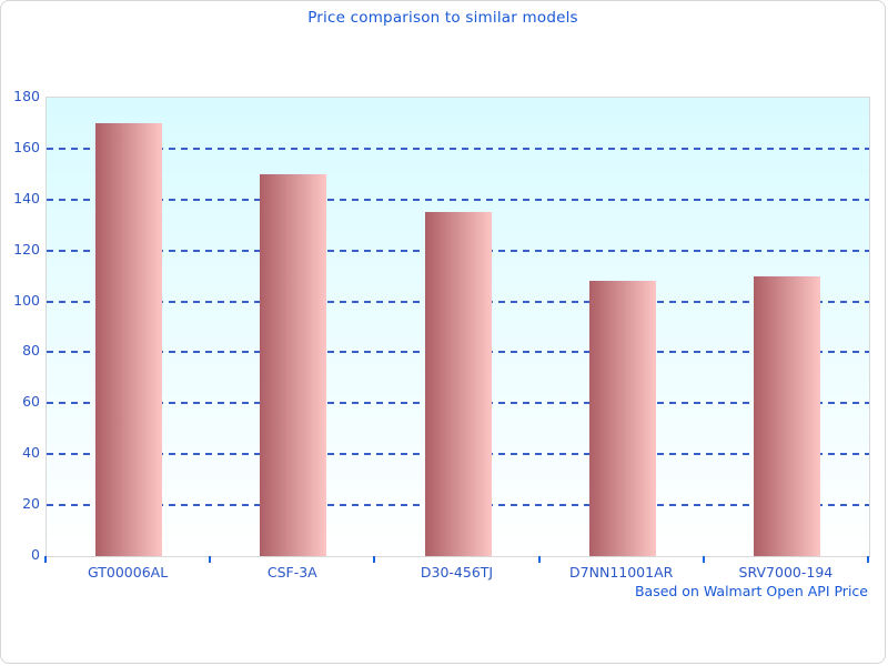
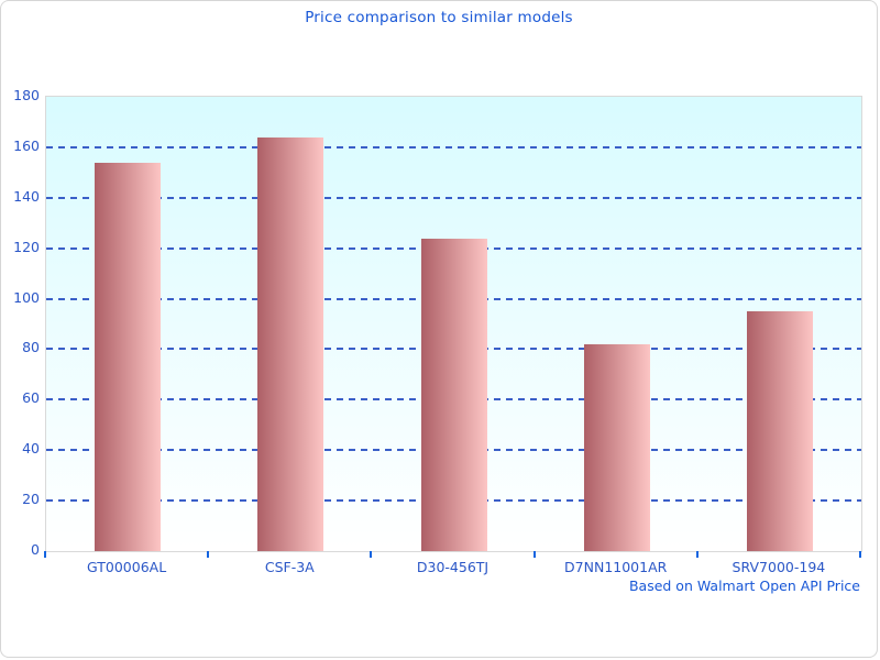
GT00006AL: 170 -> 154
CSF-3A: 150 -> 164
D30-456TJ: 135 -> 124
D7NN11001AR: 108 -> 82
SRV7000-194: 110 -> 95
